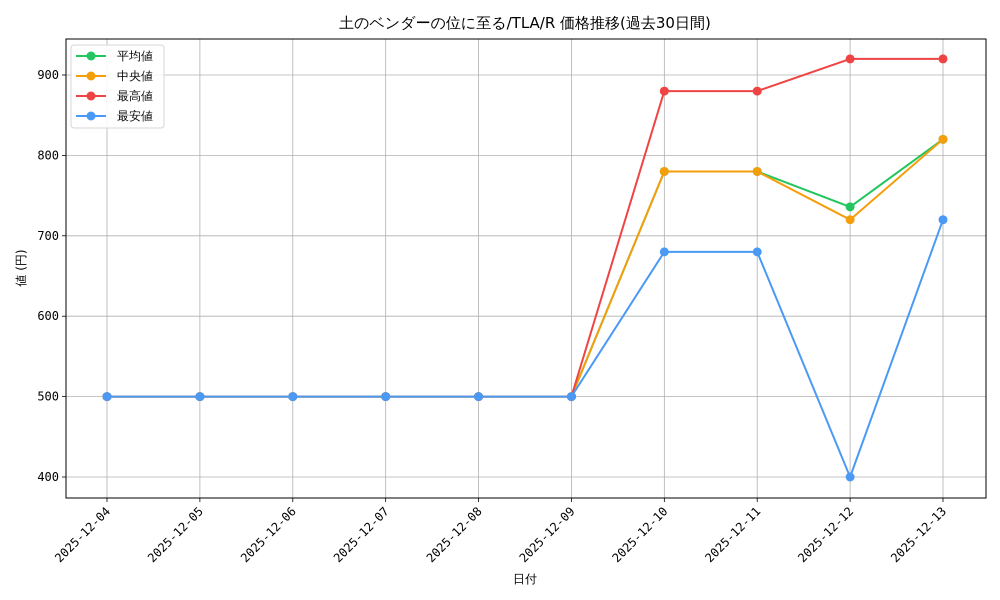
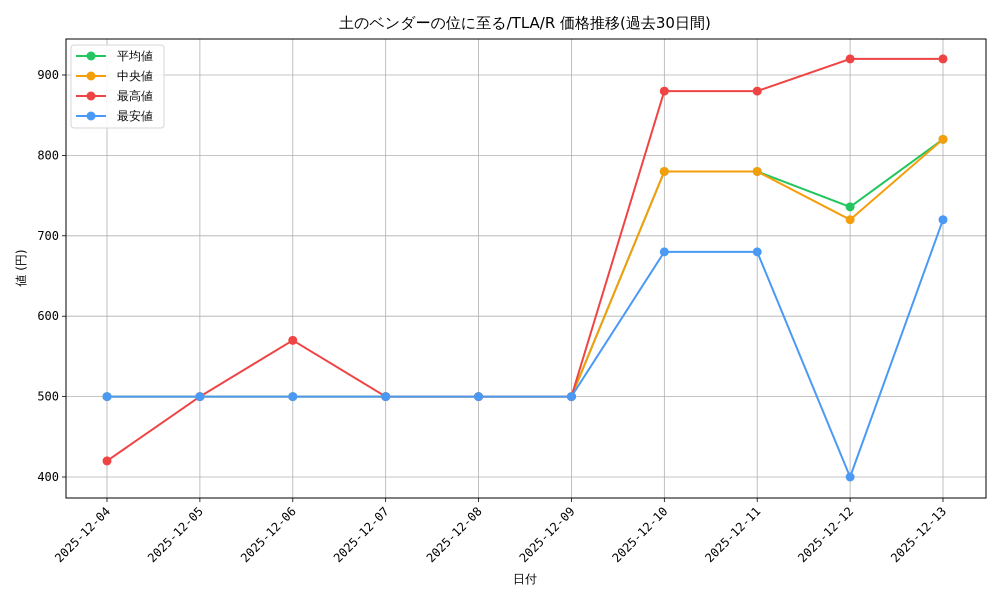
最高値/2025-12-04: 500 -> 420
最高値/2025-12-06: 500 -> 570
